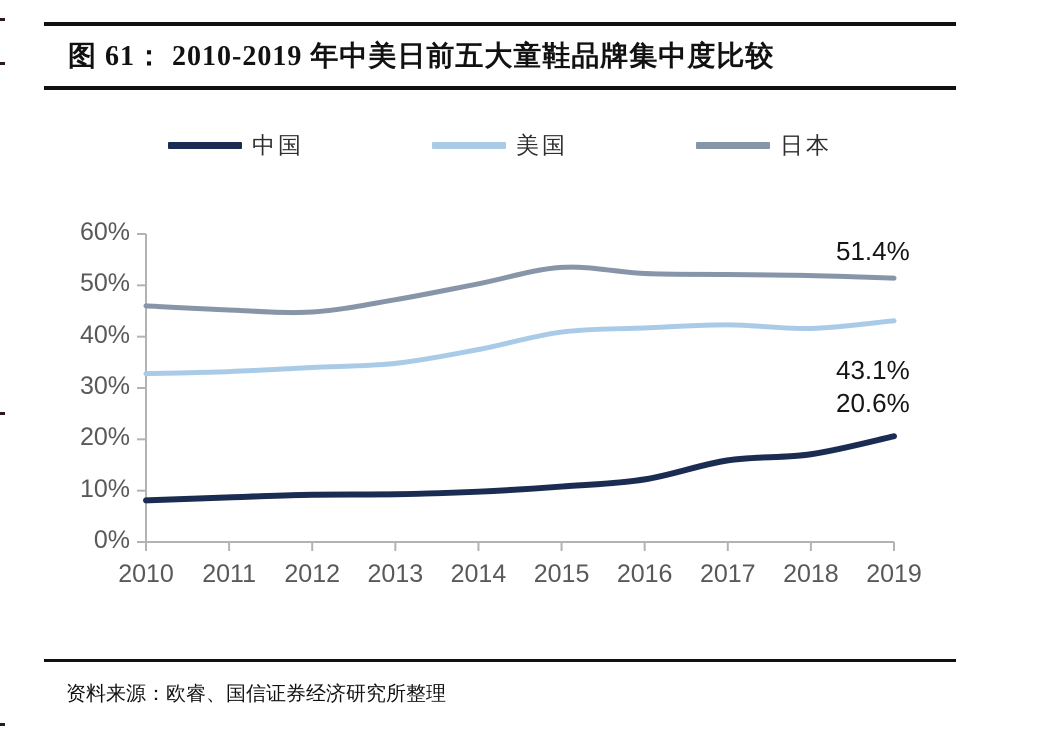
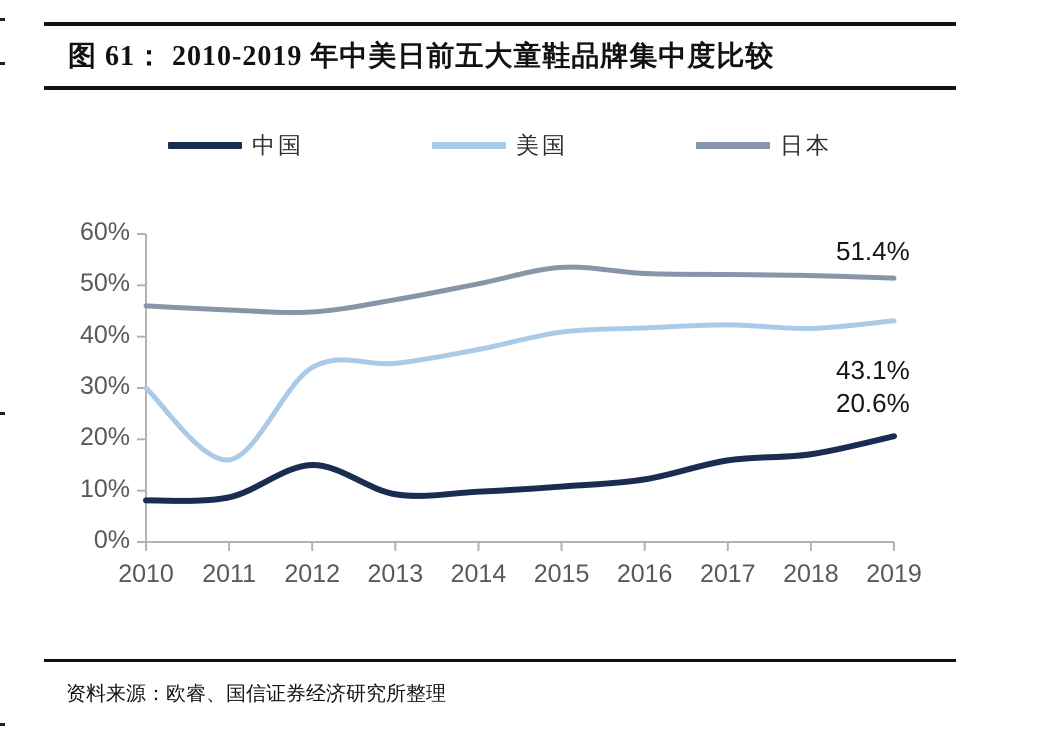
美国/2010: 33% -> 30%
美国/2011: 33% -> 16%
中国/2012: 9% -> 15%
